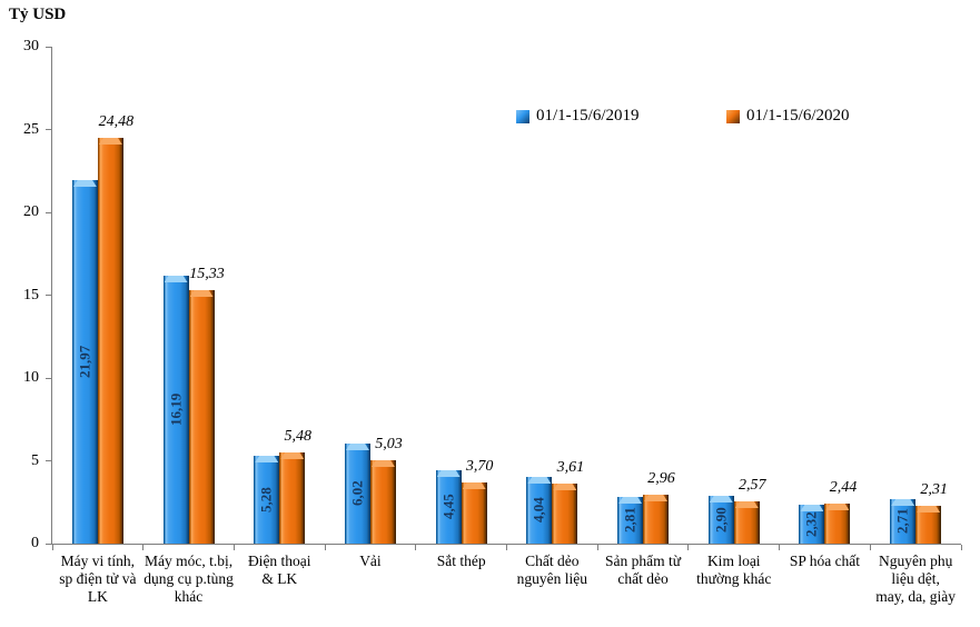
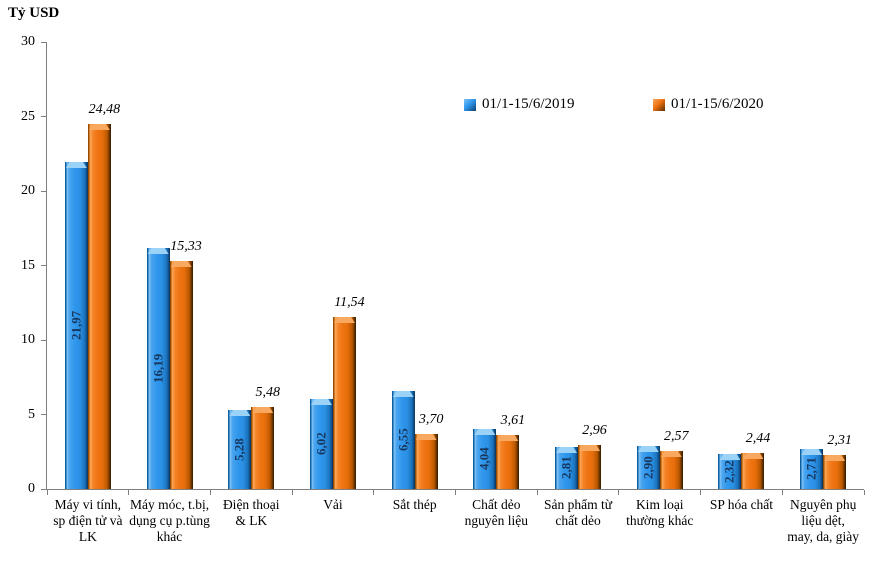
01/1-15/6/2020/Vải: 5,03 -> 11,54
01/1-15/6/2019/Sắt thép: 4,45 -> 6,55
